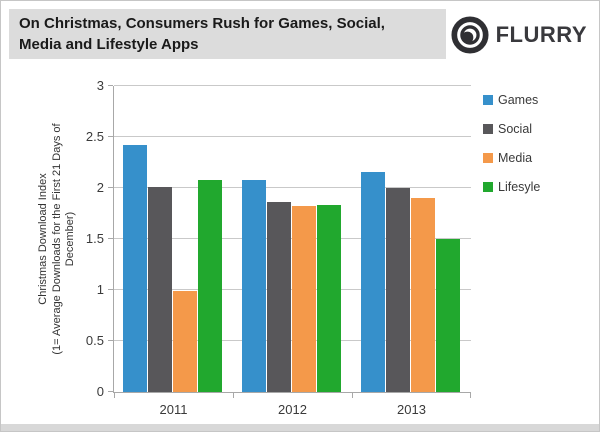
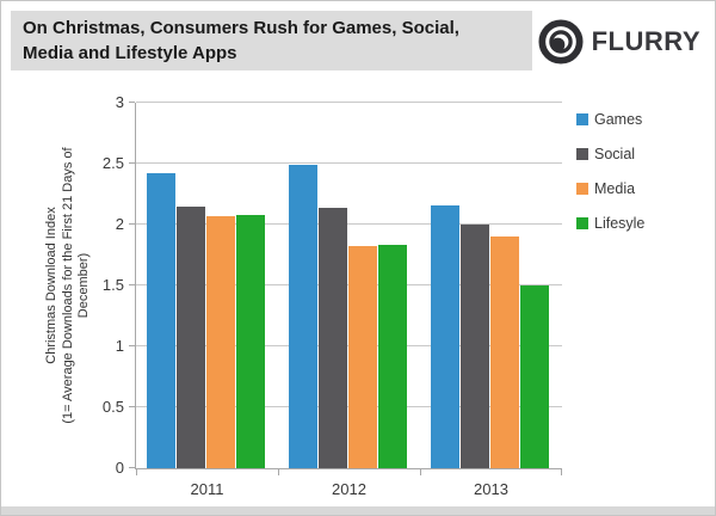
Social/2011: 2.01 -> 2.15
Media/2011: 0.99 -> 2.07
Games/2012: 2.08 -> 2.49
Social/2012: 1.86 -> 2.14
